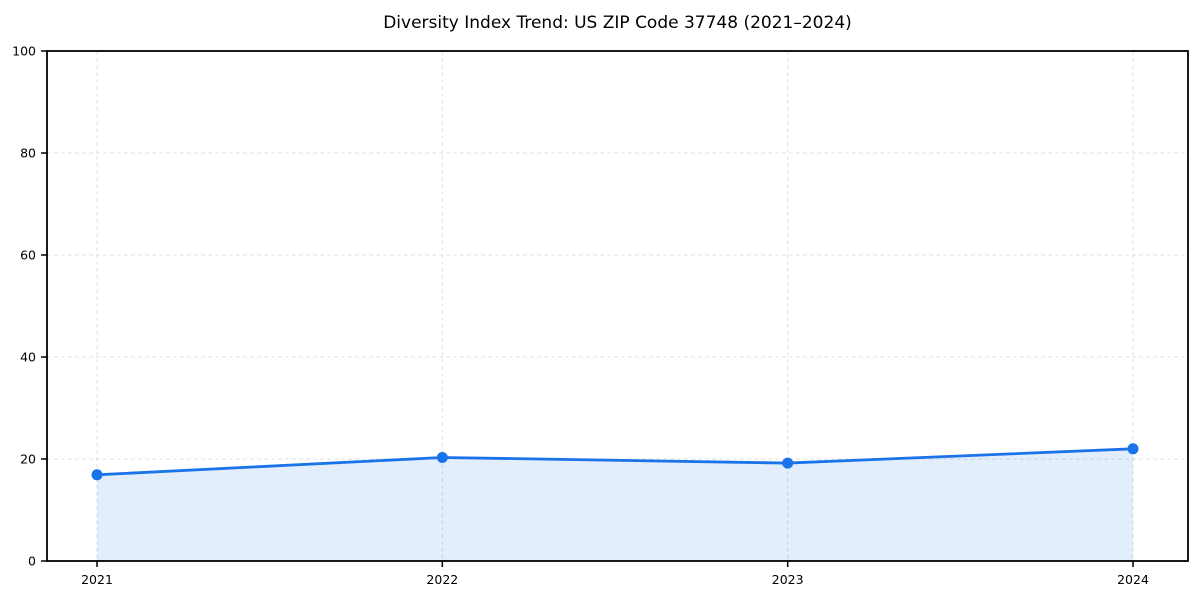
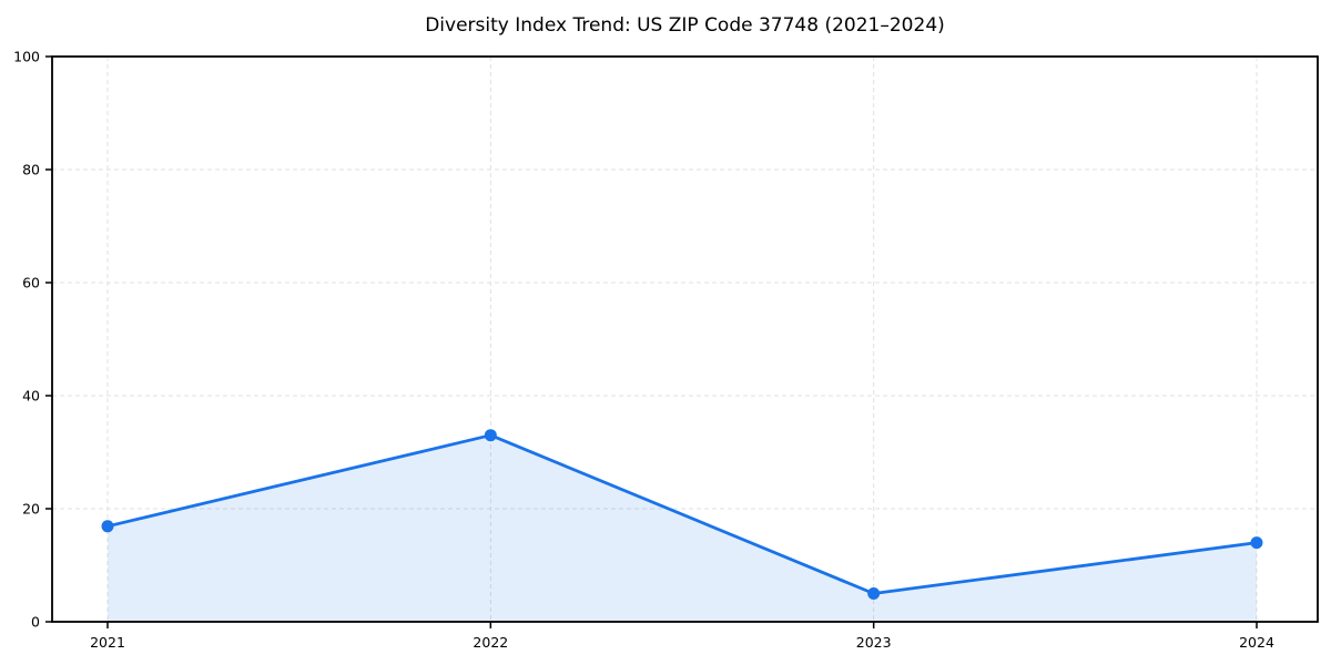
2022: 20 -> 33
2023: 19 -> 5
2024: 22 -> 14
